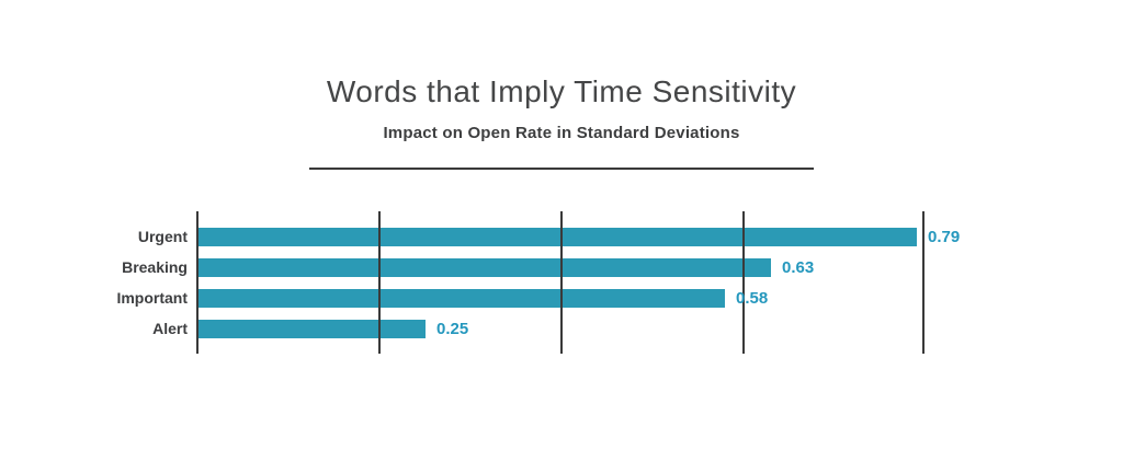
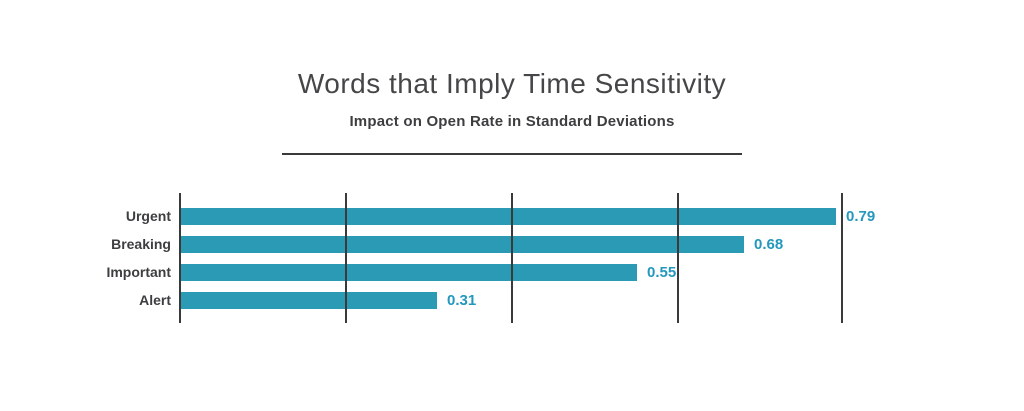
Breaking: 0.63 -> 0.68
Important: 0.58 -> 0.55
Alert: 0.25 -> 0.31
